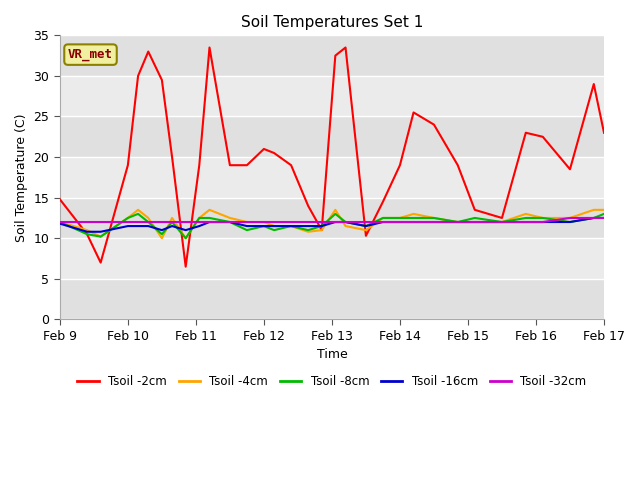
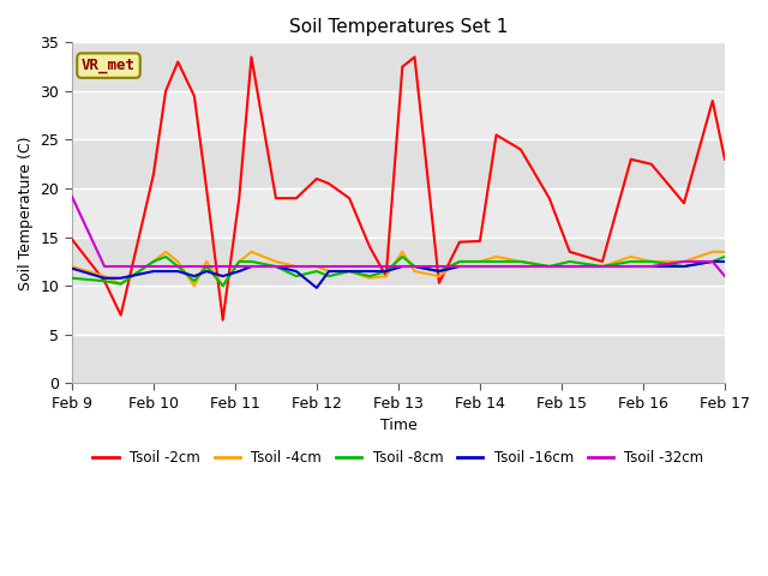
Tsoil -8cm/Feb 9: 12.0 -> 10.8
Tsoil -32cm/Feb 9: 12.0 -> 19.2
Tsoil -2cm/Feb 10: 19.0 -> 21.4
Tsoil -16cm/Feb 12: 11.5 -> 9.8
Tsoil -2cm/Feb 14: 19.0 -> 14.6
Tsoil -32cm/Feb 17: 12.5 -> 11.0
